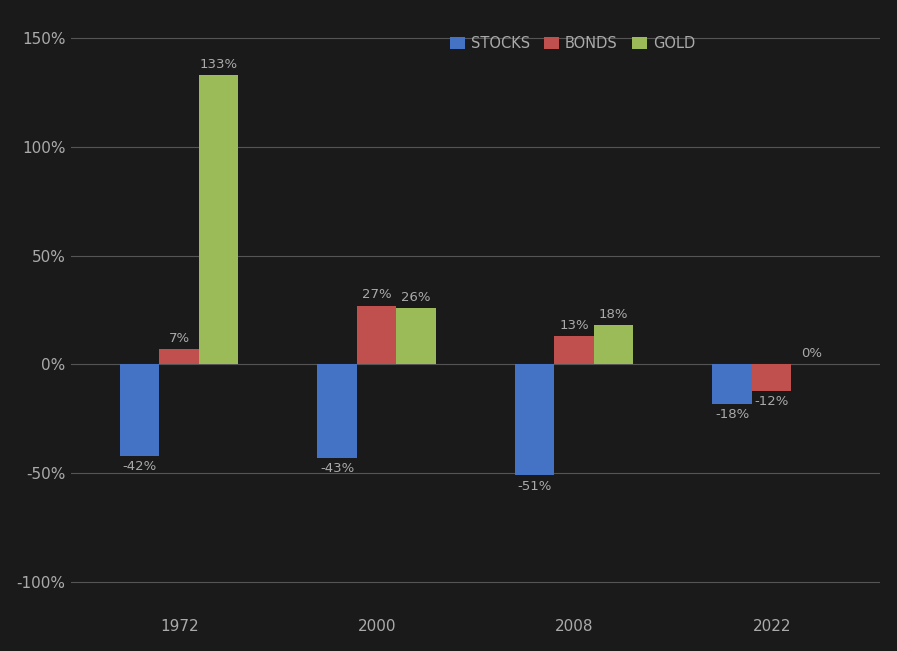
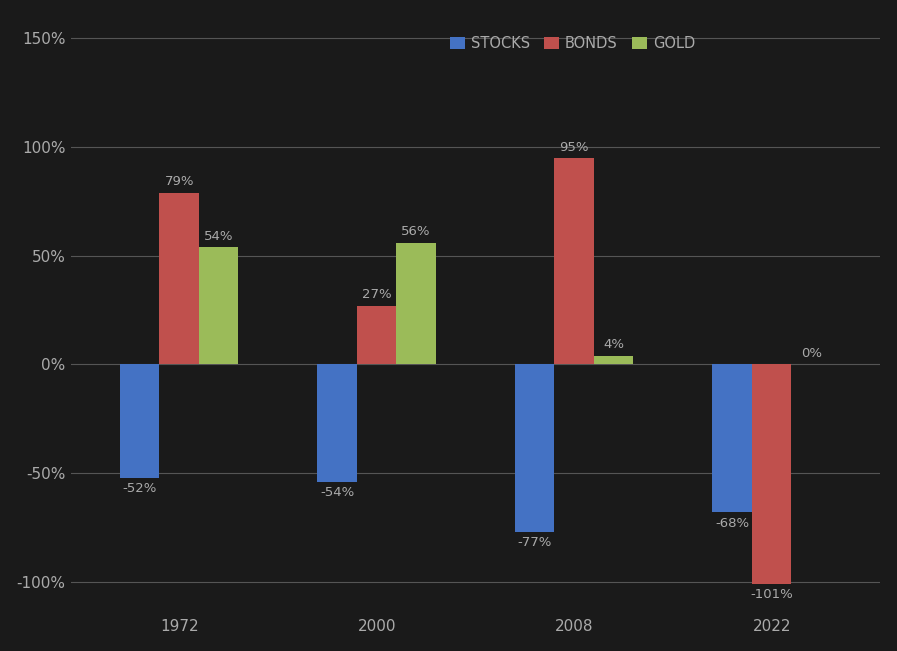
STOCKS/1972: -42% -> -52%
BONDS/1972: 7% -> 79%
GOLD/1972: 133% -> 54%
STOCKS/2000: -43% -> -54%
GOLD/2000: 26% -> 56%
STOCKS/2008: -51% -> -77%
BONDS/2008: 13% -> 95%
GOLD/2008: 18% -> 4%
STOCKS/2022: -18% -> -68%
BONDS/2022: -12% -> -101%
